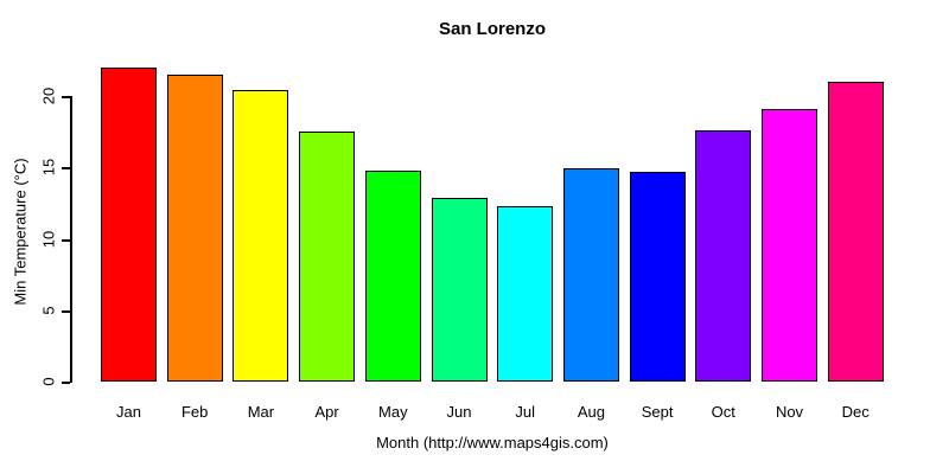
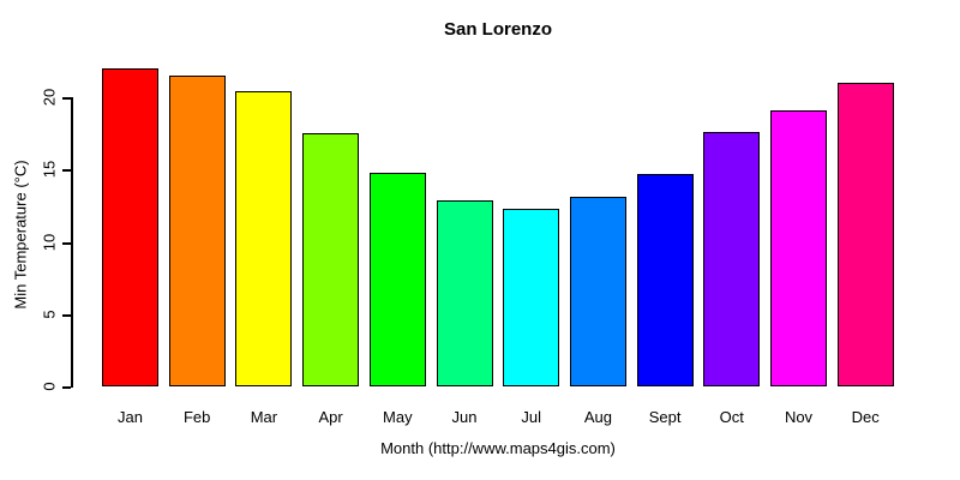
Aug: 14.9 -> 13.1
